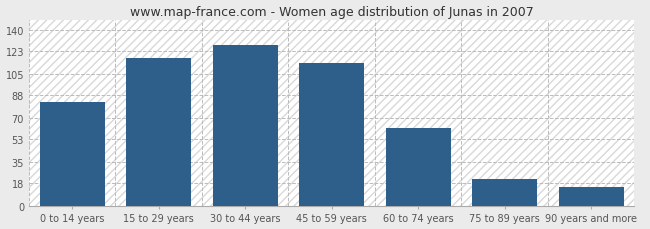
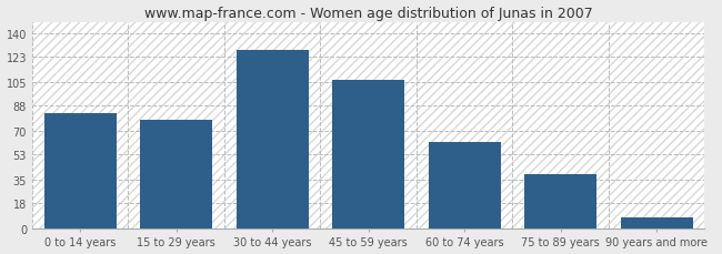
15 to 29 years: 118 -> 78
45 to 59 years: 114 -> 107
75 to 89 years: 21 -> 39
90 years and more: 15 -> 8
